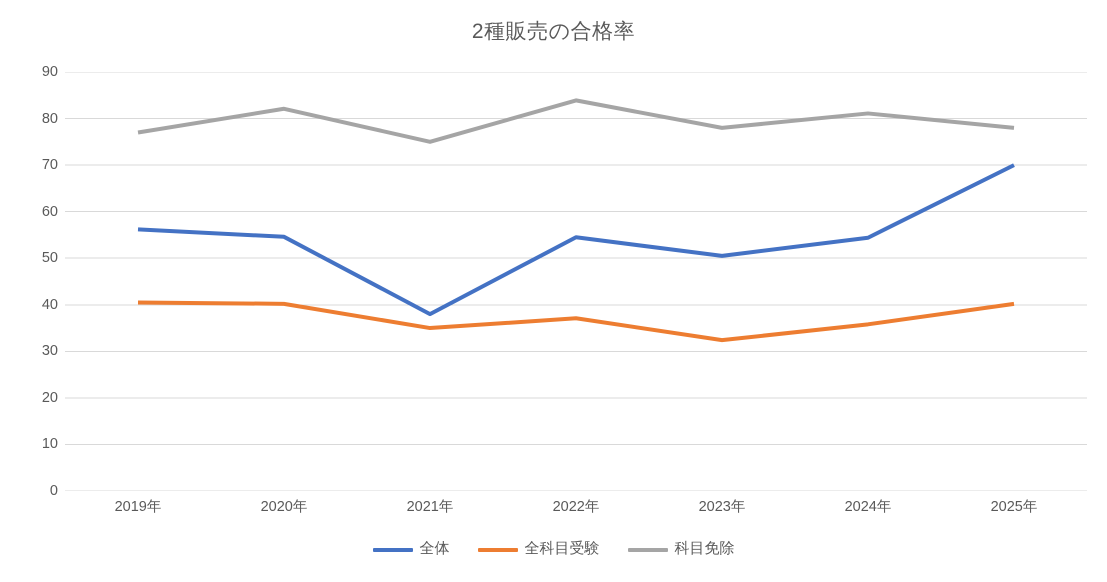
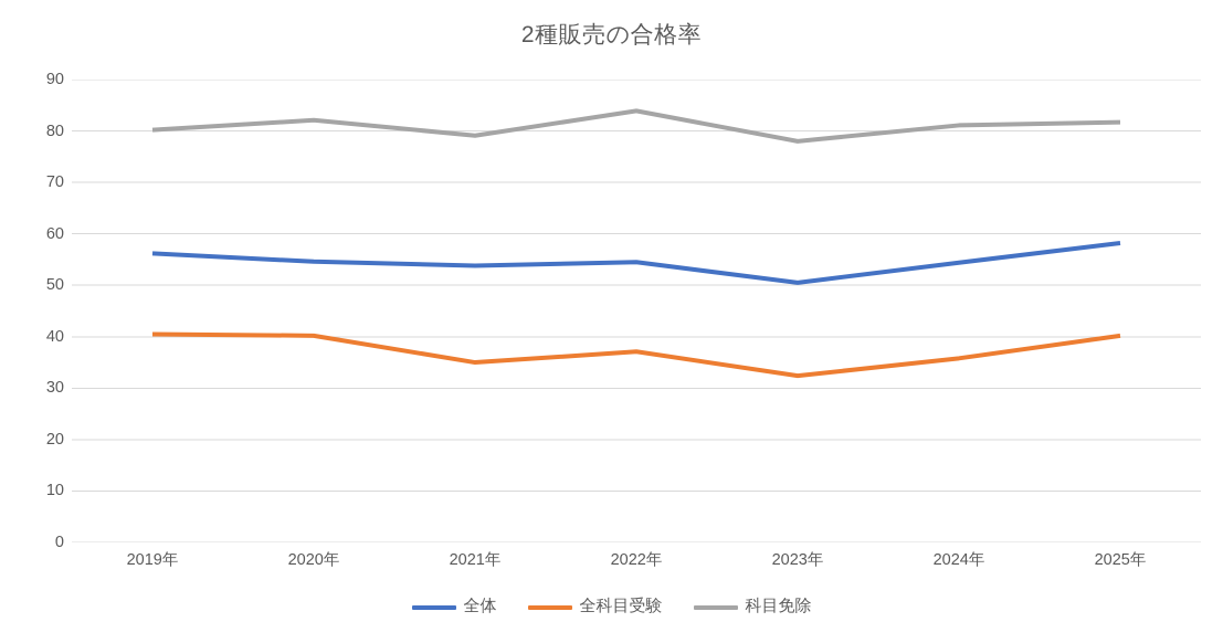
科目免除/2019年: 77 -> 80
全体/2021年: 38 -> 54
科目免除/2021年: 75 -> 79
全体/2025年: 70 -> 58
科目免除/2025年: 78 -> 82
